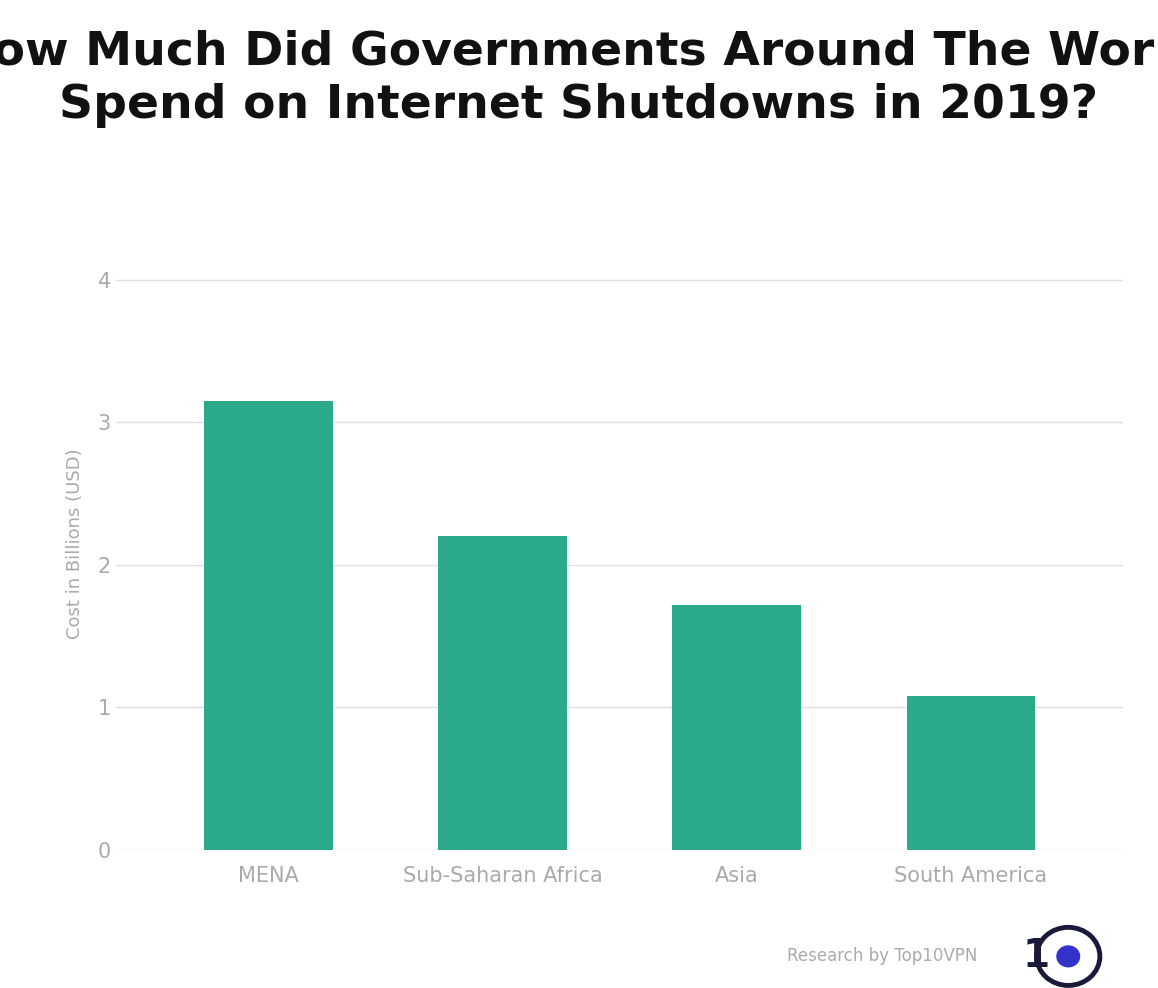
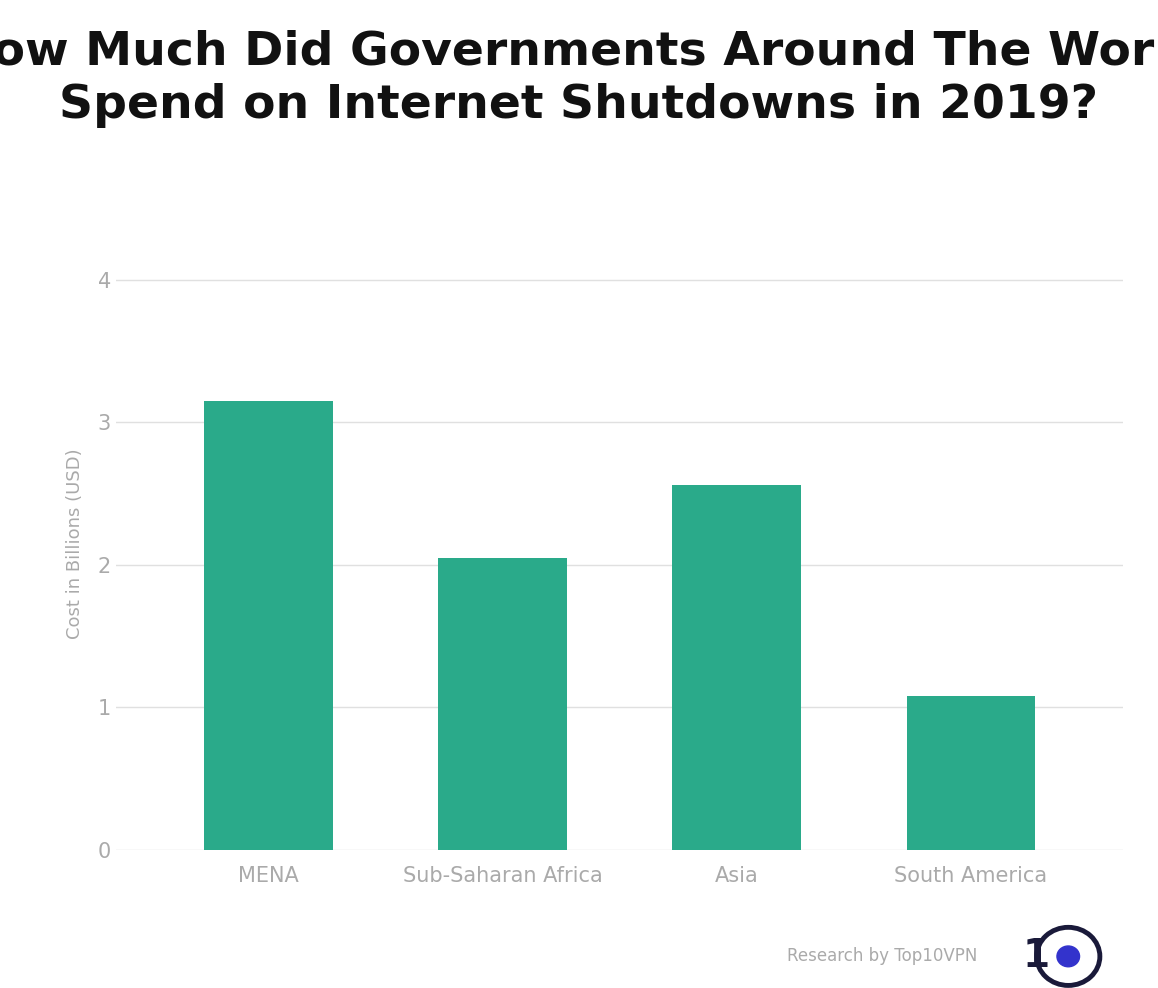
Sub-Saharan Africa: 2.20 -> 2.05
Asia: 1.72 -> 2.56
